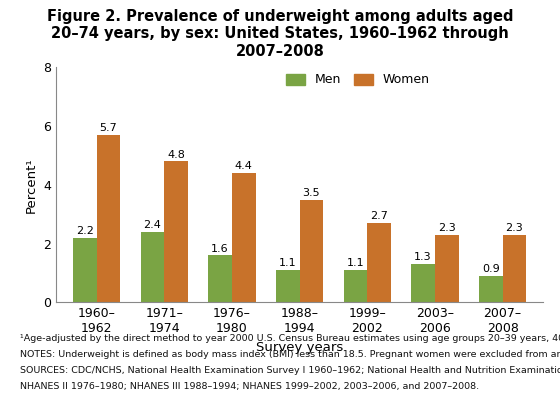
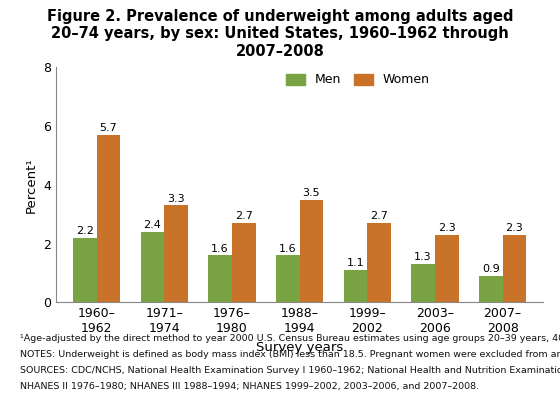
Women/1971– 1974: 4.8 -> 3.3
Women/1976– 1980: 4.4 -> 2.7
Men/1988– 1994: 1.1 -> 1.6
